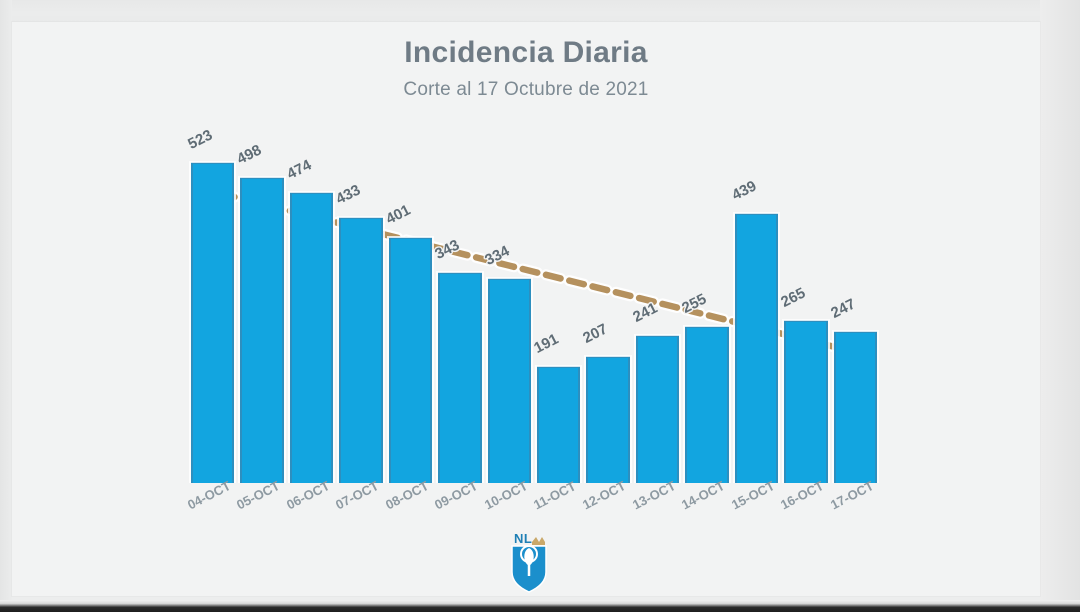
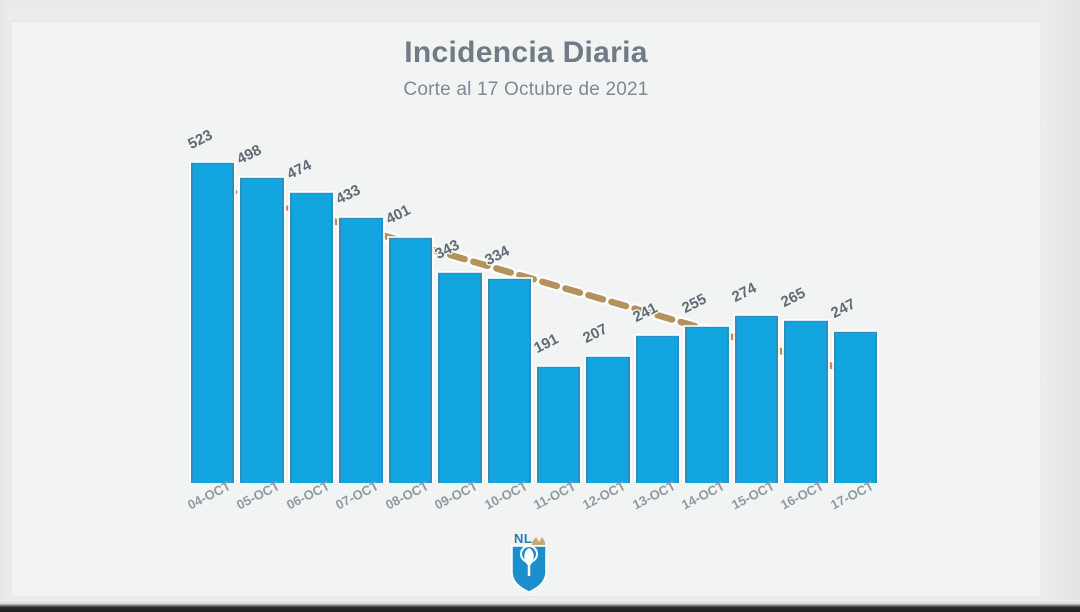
15-OCT: 439 -> 274
